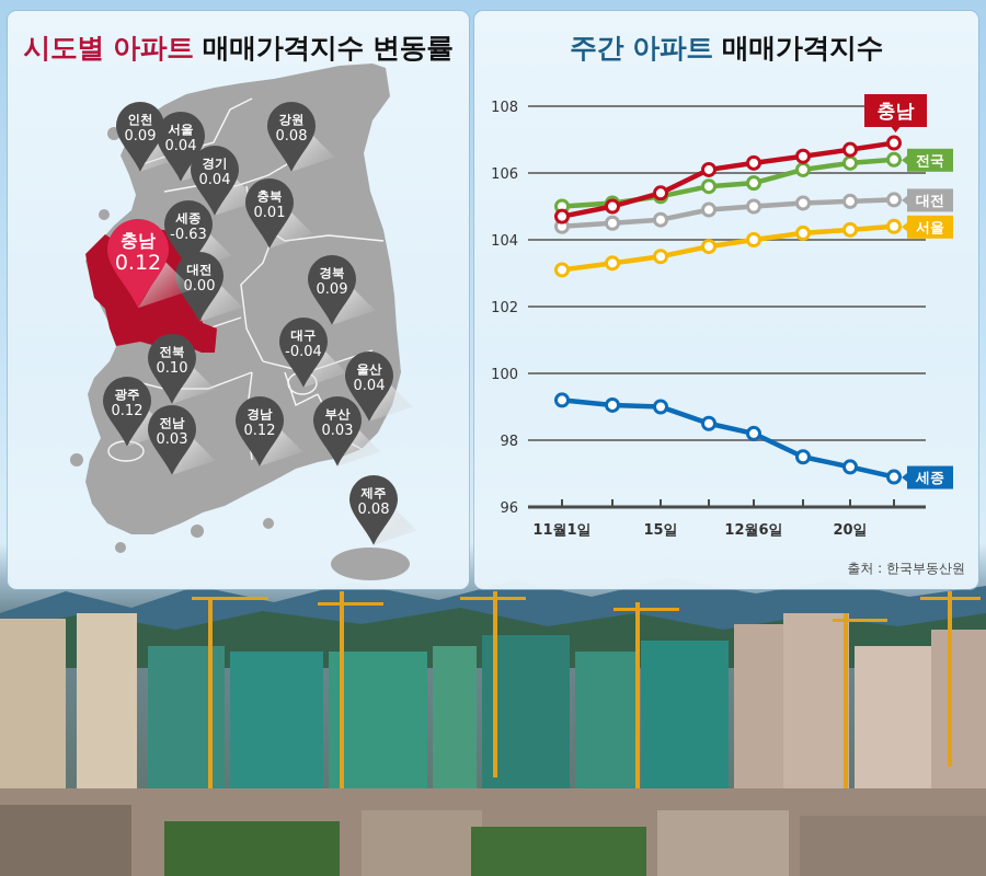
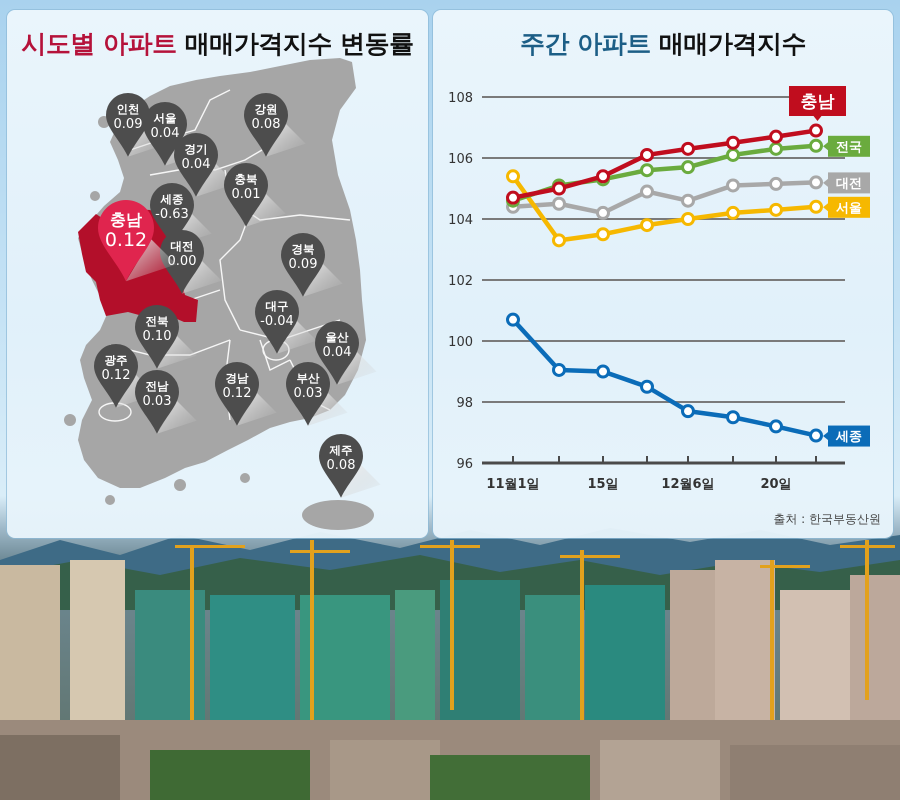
전국/11월1일: 105.0 -> 104.6
서울/11월1일: 103.1 -> 105.4
세종/11월1일: 99.2 -> 100.7
대전/15일: 104.6 -> 104.2
대전/12월6일: 105.0 -> 104.6
세종/12월6일: 98.2 -> 97.7
